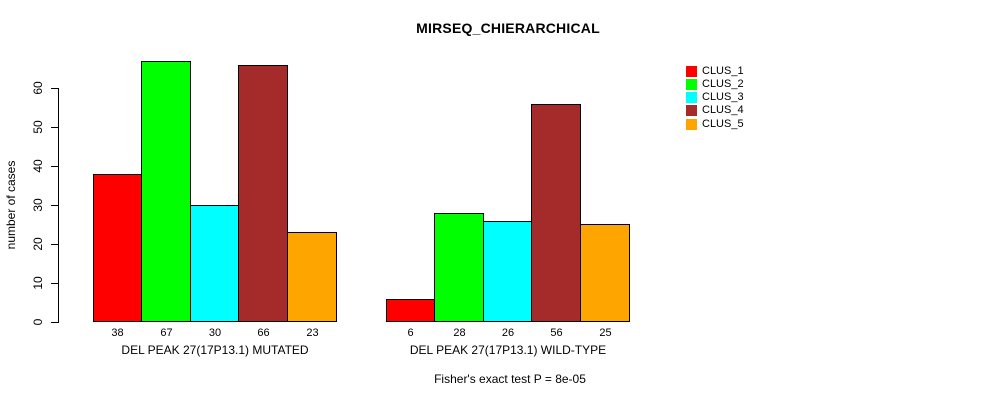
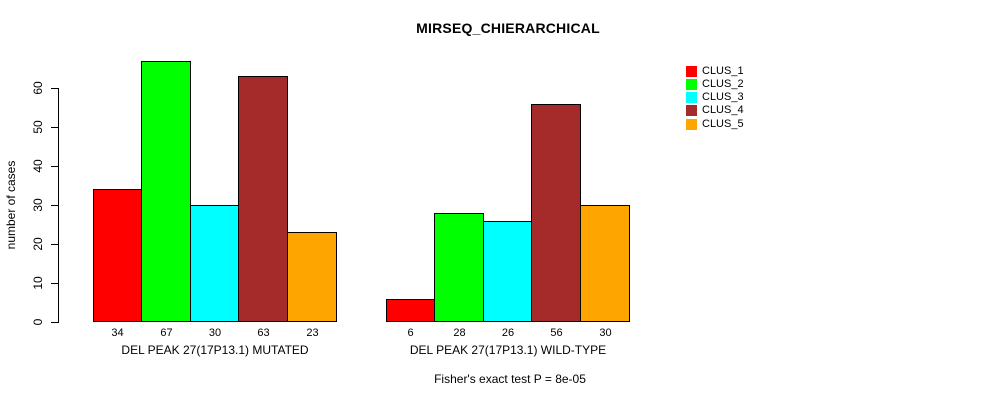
CLUS_1/DEL PEAK 27(17P13.1) MUTATED: 38 -> 34
CLUS_4/DEL PEAK 27(17P13.1) MUTATED: 66 -> 63
CLUS_5/DEL PEAK 27(17P13.1) WILD-TYPE: 25 -> 30
